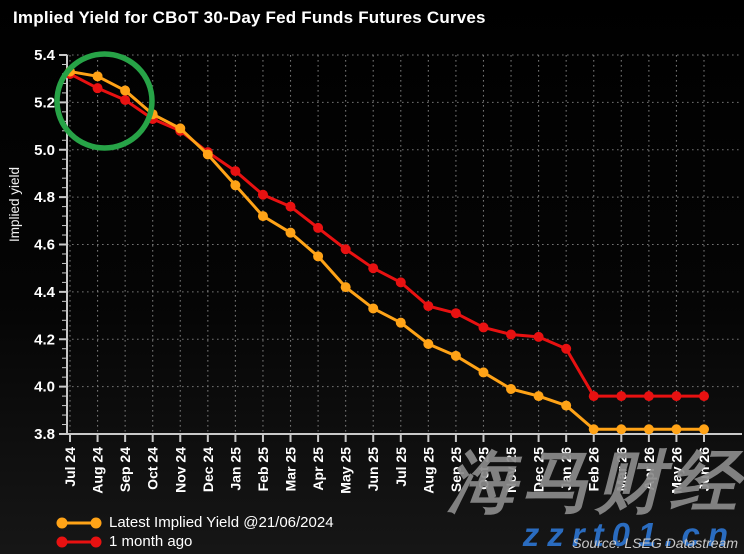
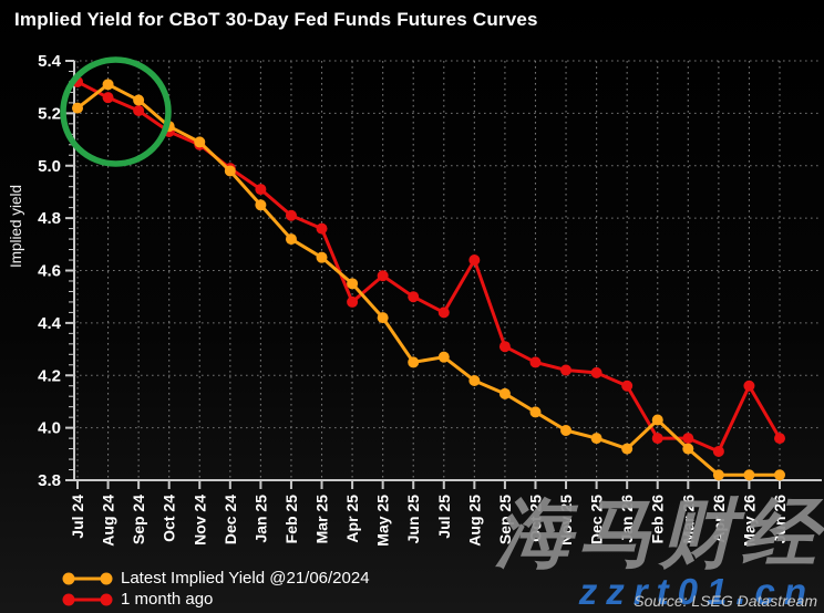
Latest Implied Yield @21/06/2024/Jul 24: 5.33 -> 5.22
1 month ago/Apr 25: 4.67 -> 4.48
Latest Implied Yield @21/06/2024/Jun 25: 4.33 -> 4.25
1 month ago/Aug 25: 4.34 -> 4.64
Latest Implied Yield @21/06/2024/Feb 26: 3.82 -> 4.03
Latest Implied Yield @21/06/2024/Mar 26: 3.82 -> 3.92
1 month ago/Apr 26: 3.96 -> 3.91
1 month ago/May 26: 3.96 -> 4.16
